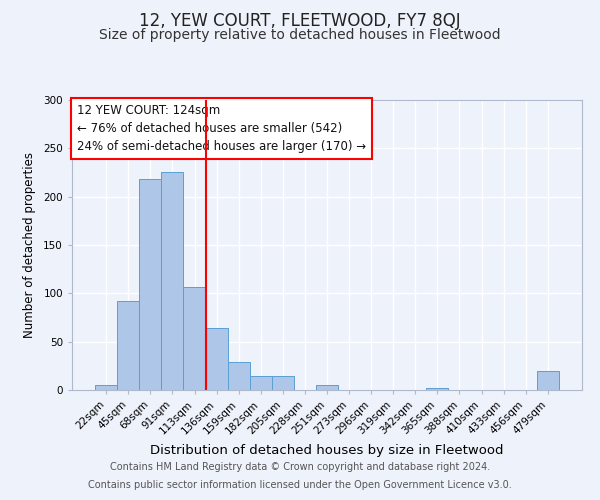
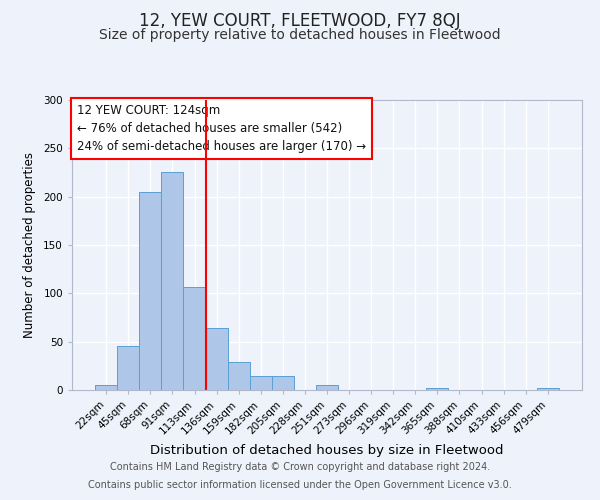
45sqm: 92 -> 46
68sqm: 218 -> 205
479sqm: 20 -> 2
